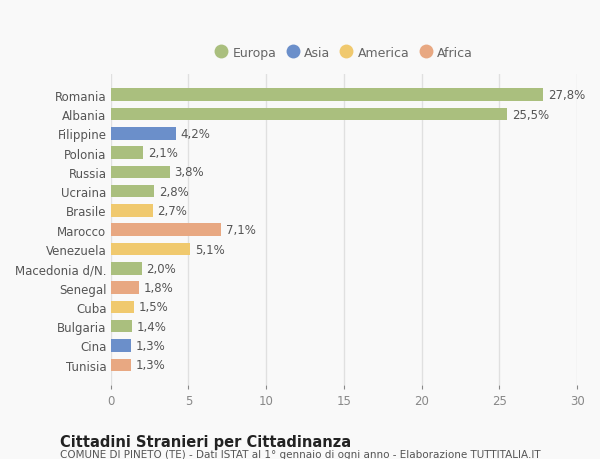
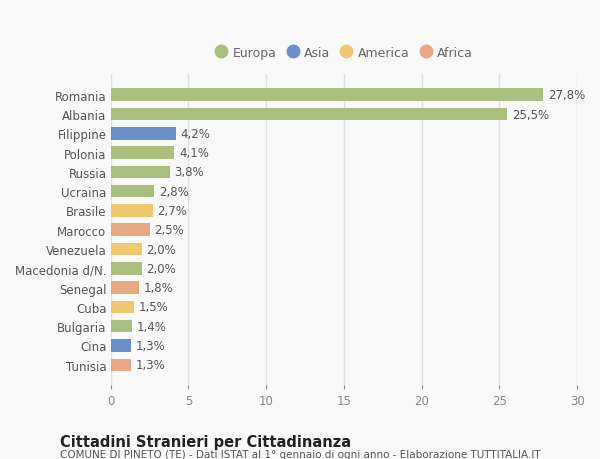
Polonia: 2,1% -> 4,1%
Marocco: 7,1% -> 2,5%
Venezuela: 5,1% -> 2,0%
